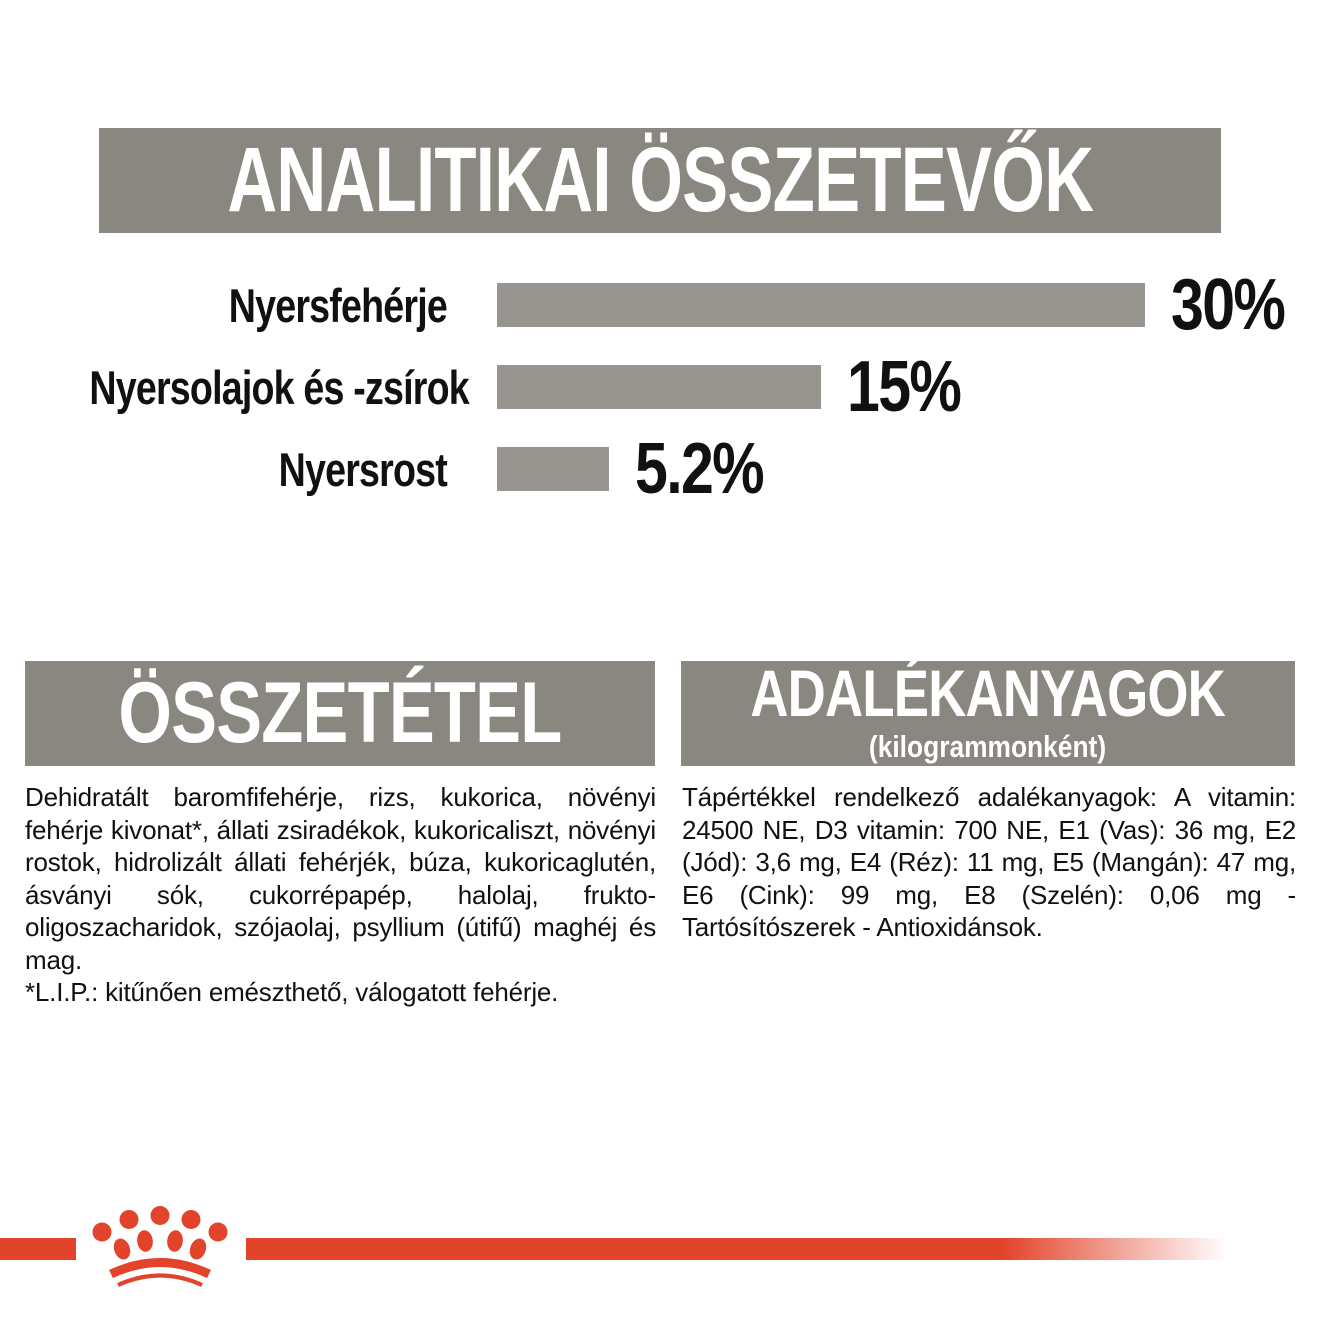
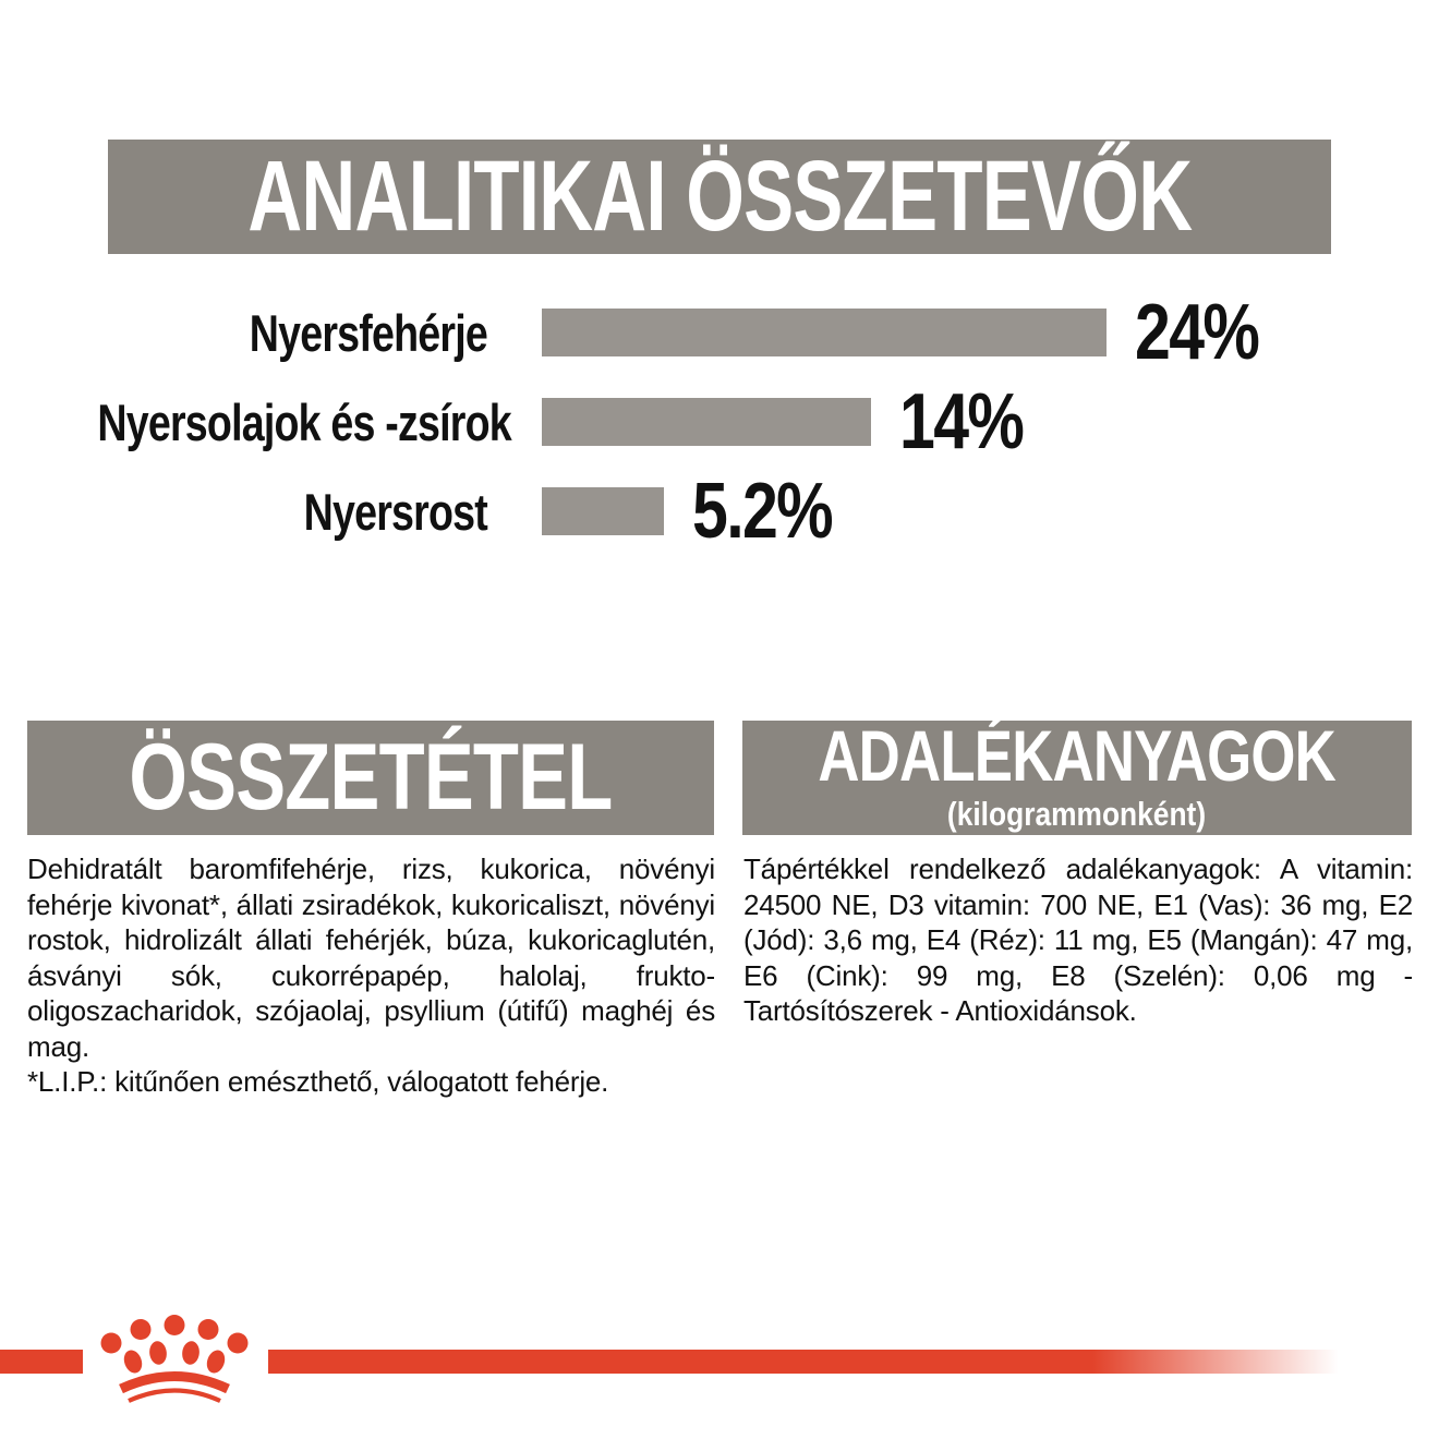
Nyersfehérje: 30% -> 24%
Nyersolajok és -zsírok: 15% -> 14%
